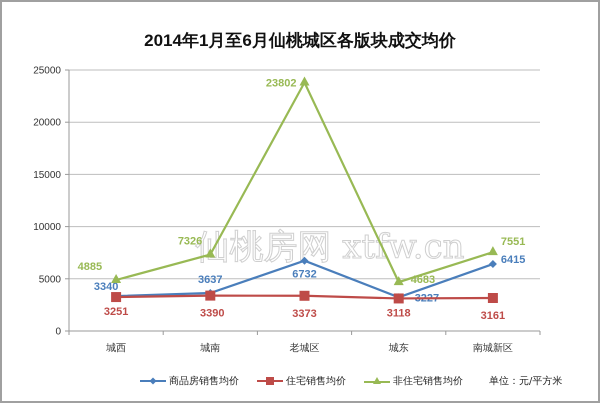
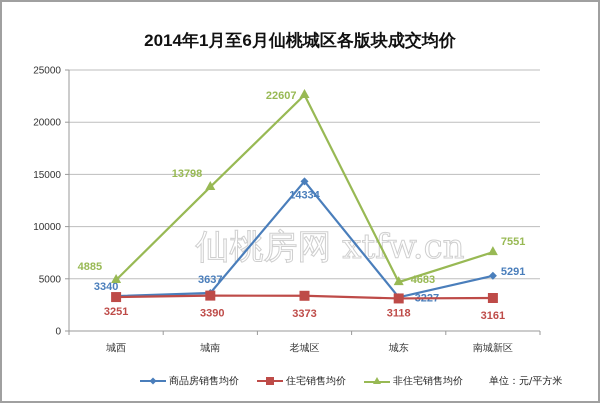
非住宅销售均价/城南: 7326 -> 13798
商品房销售均价/老城区: 6732 -> 14334
非住宅销售均价/老城区: 23802 -> 22607
商品房销售均价/南城新区: 6415 -> 5291
